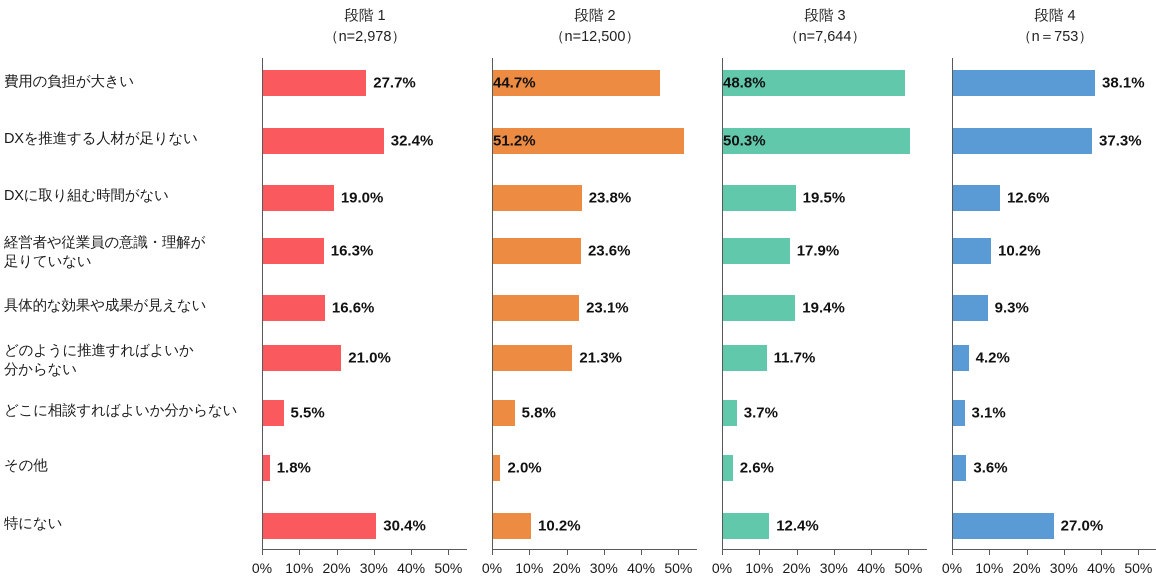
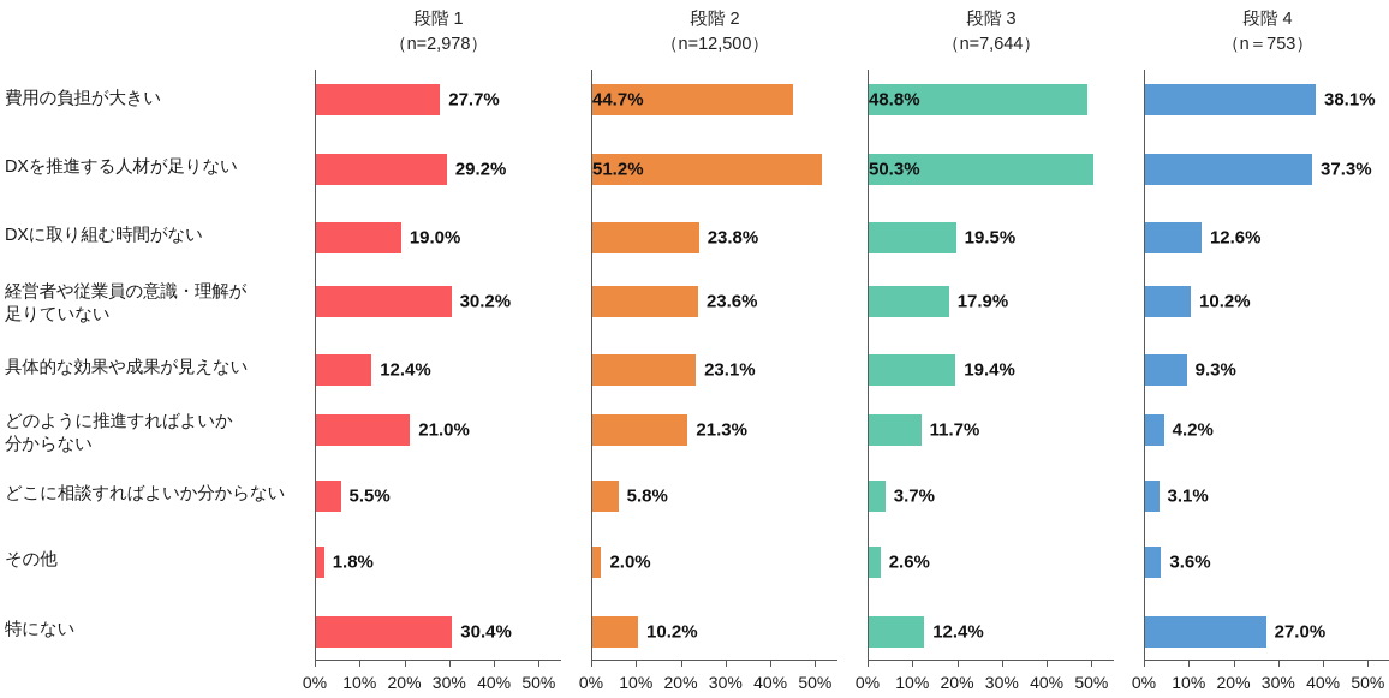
段階 1/DXを推進する人材が足りない: 32.4% -> 29.2%
段階 1/経営者や従業員の意識・理解が 足りていない: 16.3% -> 30.2%
段階 1/具体的な効果や成果が見えない: 16.6% -> 12.4%
